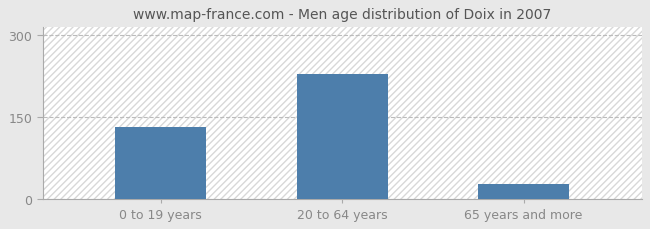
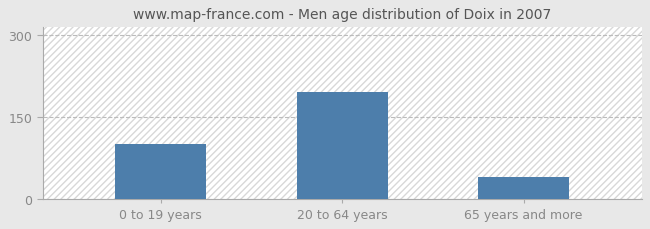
0 to 19 years: 132 -> 100
20 to 64 years: 228 -> 195
65 years and more: 26 -> 40
